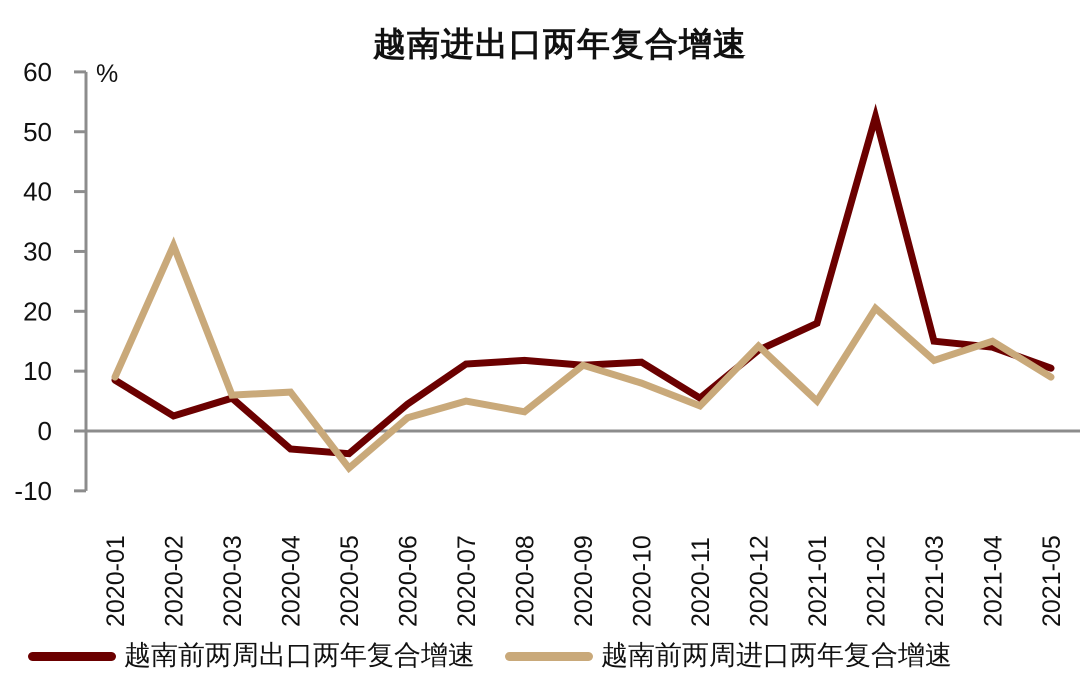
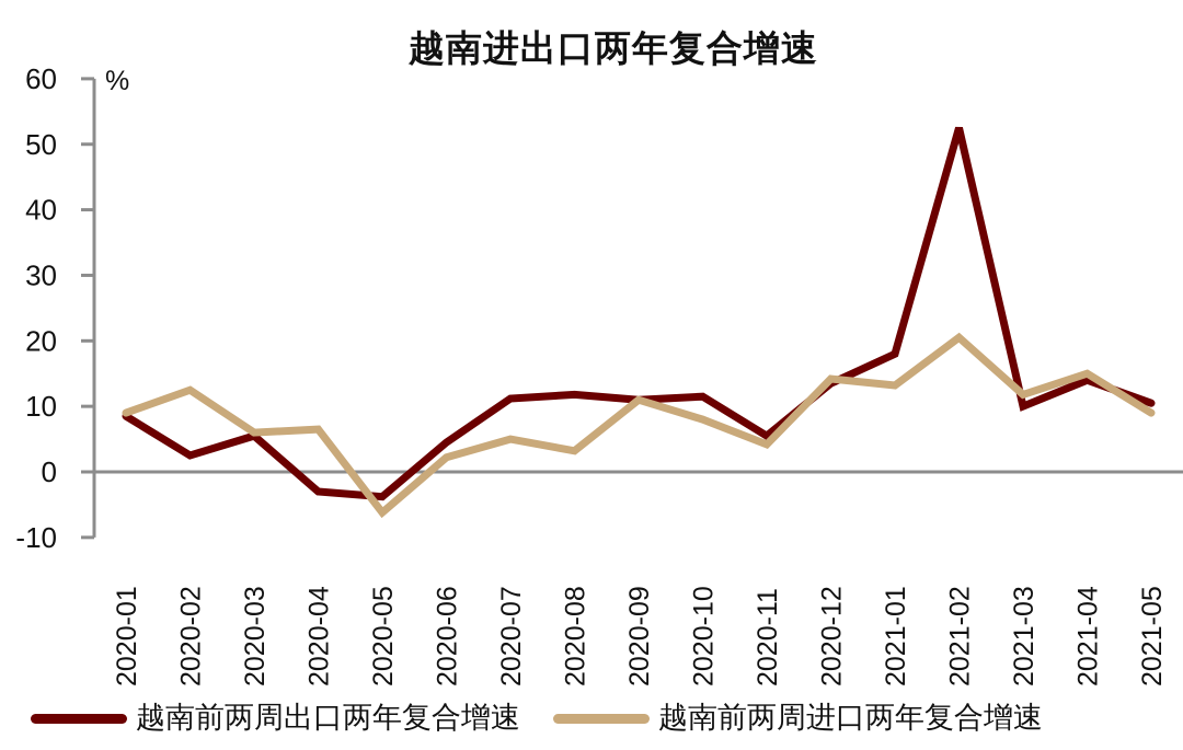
越南前两周进口两年复合增速/2020-02: 31 -> 12
越南前两周进口两年复合增速/2021-01: 5 -> 13
越南前两周出口两年复合增速/2021-03: 15 -> 10
